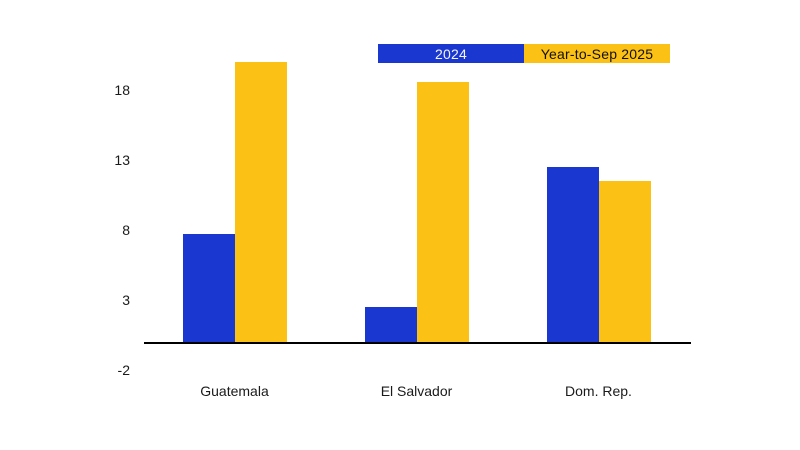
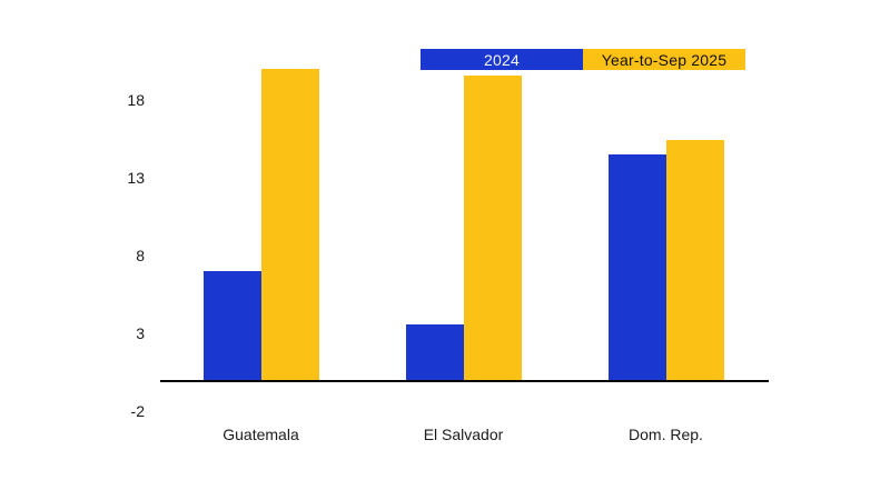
2024/Guatemala: 7.7 -> 7.0
2024/El Salvador: 2.5 -> 3.6
Year-to-Sep 2025/El Salvador: 18.6 -> 19.6
2024/Dom. Rep.: 12.5 -> 14.5
Year-to-Sep 2025/Dom. Rep.: 11.5 -> 15.4
